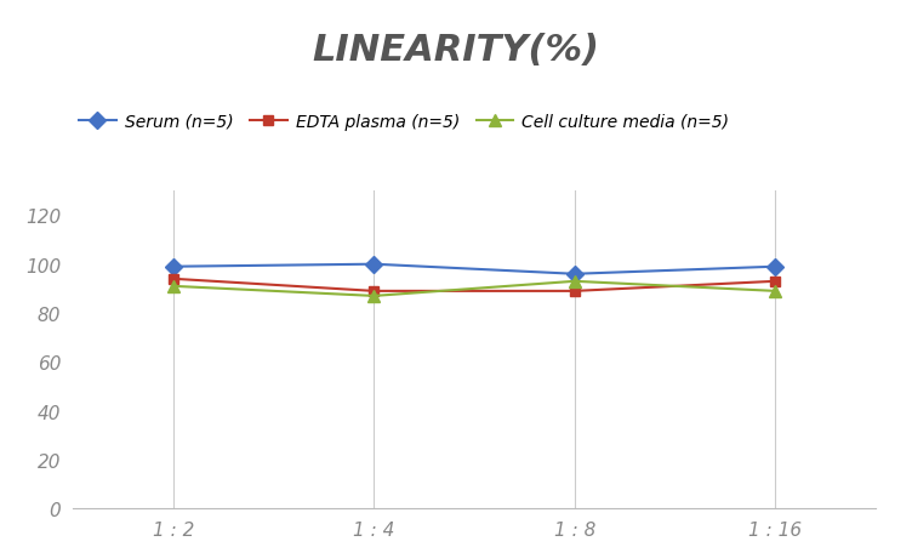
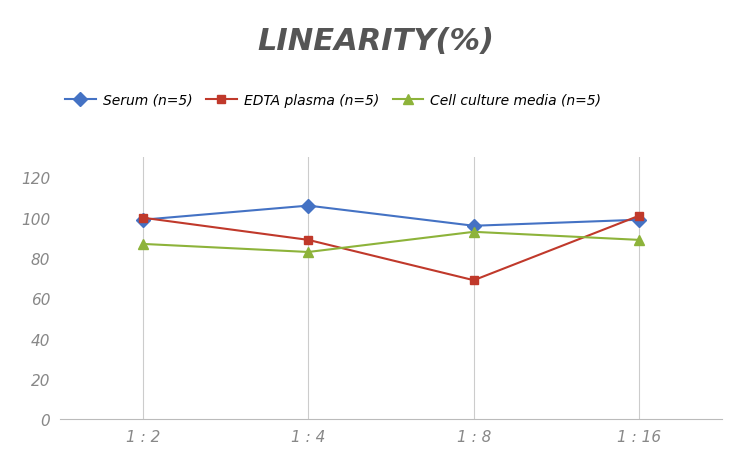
EDTA plasma (n=5)/1 : 2: 94 -> 100
Cell culture media (n=5)/1 : 2: 91 -> 87
Serum (n=5)/1 : 4: 100 -> 106
Cell culture media (n=5)/1 : 4: 87 -> 83
EDTA plasma (n=5)/1 : 8: 89 -> 69
EDTA plasma (n=5)/1 : 16: 93 -> 101
